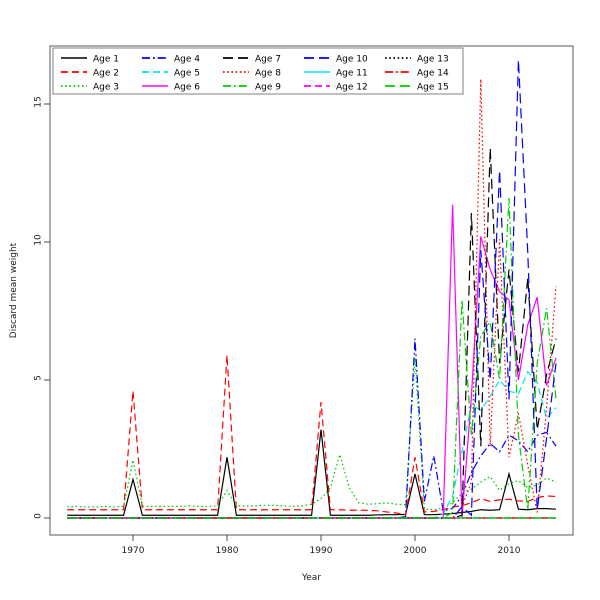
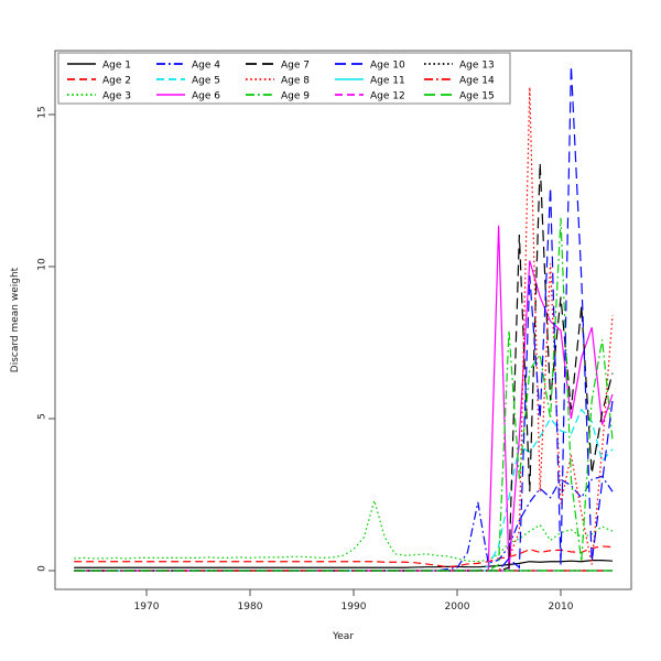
Age 1/1970: 1.4 -> 0.1
Age 2/1970: 4.6 -> 0.3
Age 3/1970: 2.1 -> 0.4
Age 1/1980: 2.2 -> 0.1
Age 2/1980: 5.9 -> 0.3
Age 3/1980: 1.0 -> 0.4
Age 1/1990: 3.2 -> 0.1
Age 2/1990: 4.2 -> 0.3
Age 1/2000: 1.6 -> 0.1
Age 2/2000: 2.2 -> 0.1
Age 3/2000: 5.8 -> 0.4
Age 4/2000: 6.5 -> 0.1
Age 1/2010: 1.6 -> 0.3
Age 10/2010: 4.3 -> 0.2
